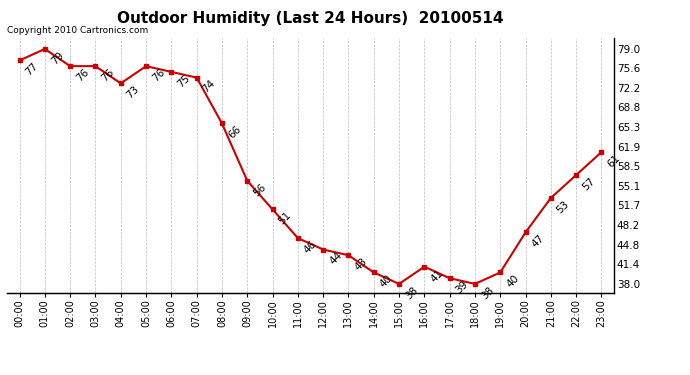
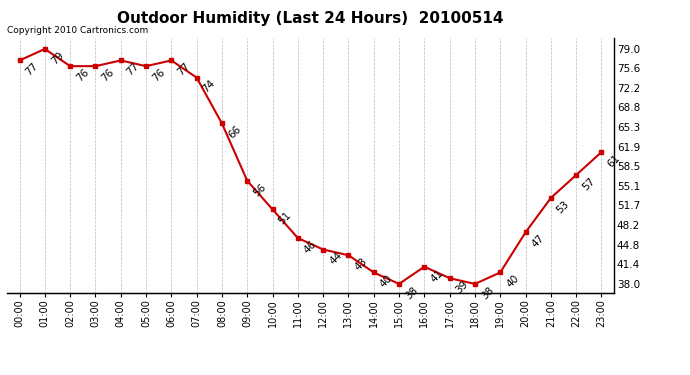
04:00: 73 -> 77
06:00: 75 -> 77
